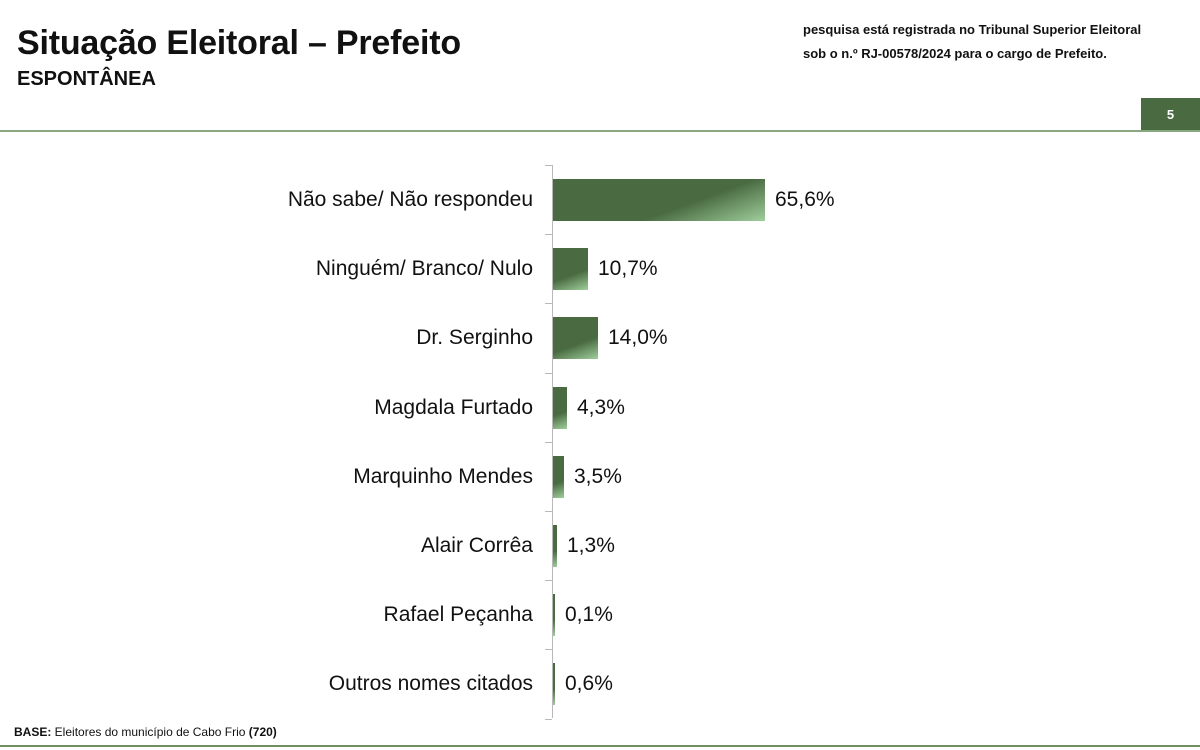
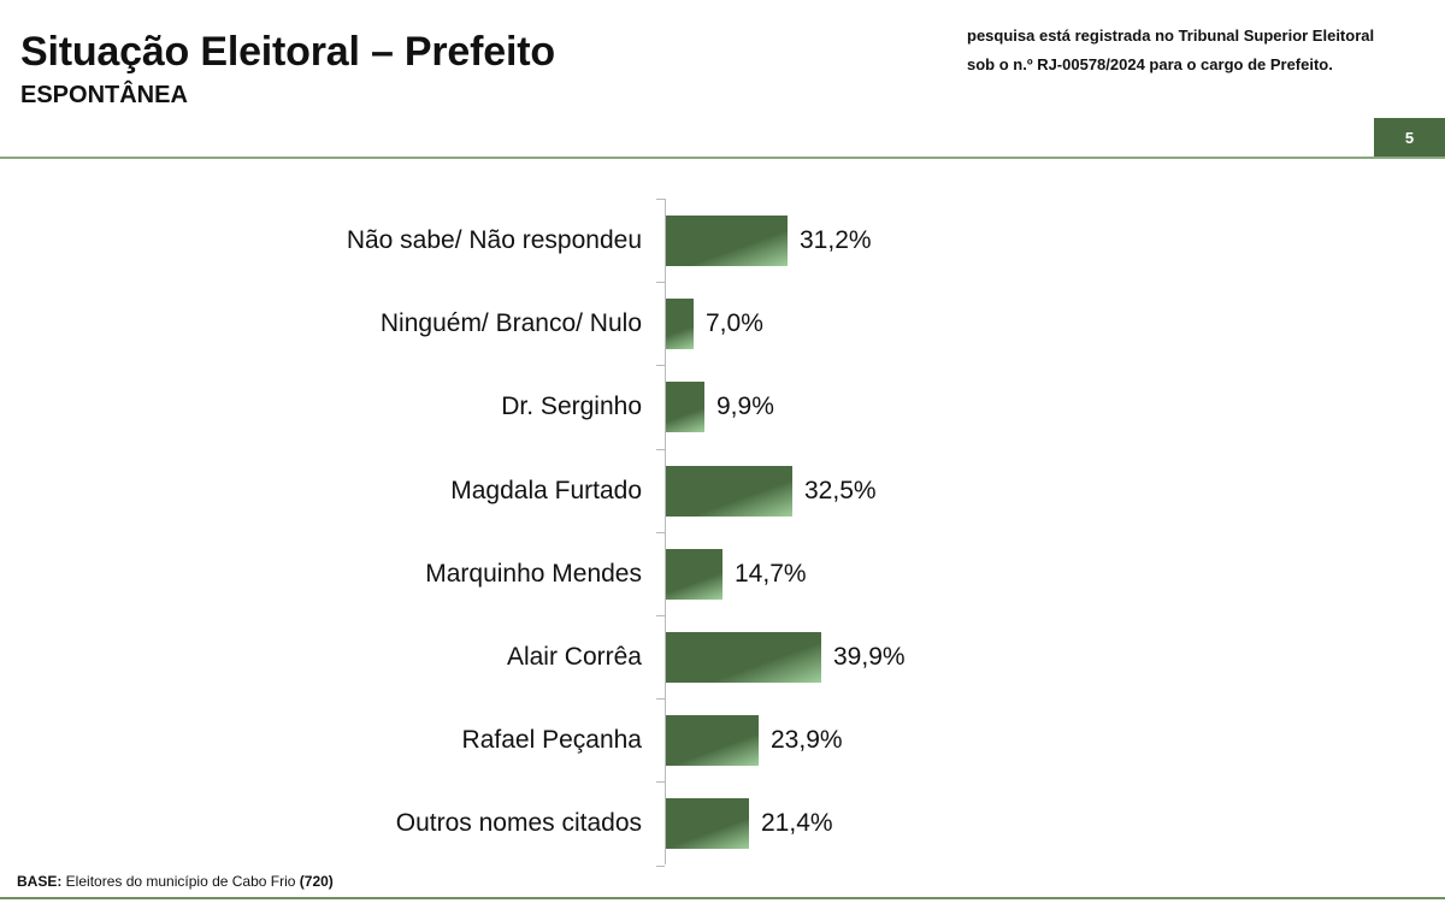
Não sabe/ Não respondeu: 65,6% -> 31,2%
Ninguém/ Branco/ Nulo: 10,7% -> 7,0%
Dr. Serginho: 14,0% -> 9,9%
Magdala Furtado: 4,3% -> 32,5%
Marquinho Mendes: 3,5% -> 14,7%
Alair Corrêa: 1,3% -> 39,9%
Rafael Peçanha: 0,1% -> 23,9%
Outros nomes citados: 0,6% -> 21,4%
